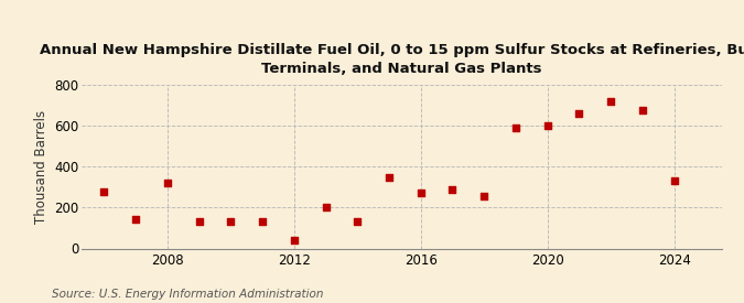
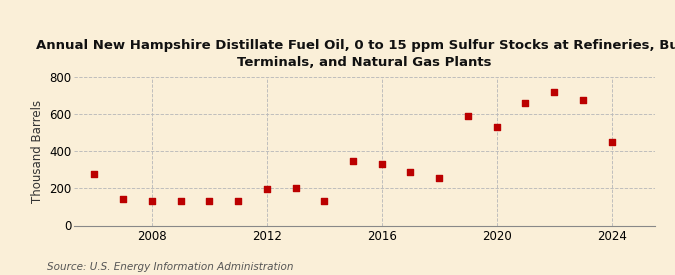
2008: 320 -> 130
2012: 40 -> 200
2016: 270 -> 330
2020: 600 -> 530
2024: 330 -> 450
